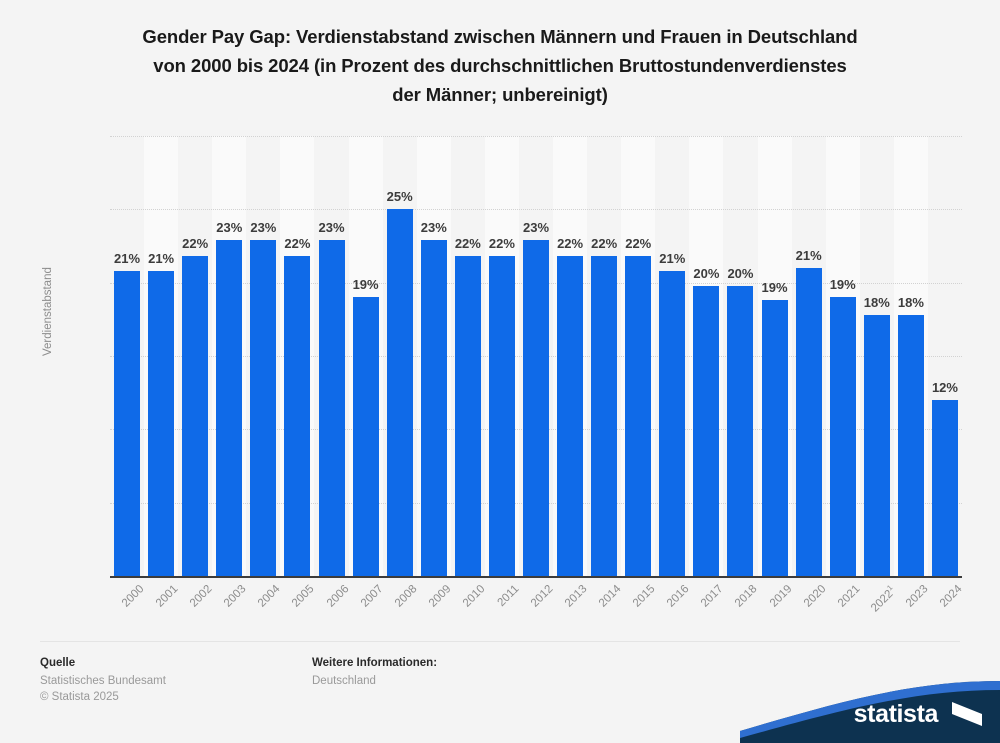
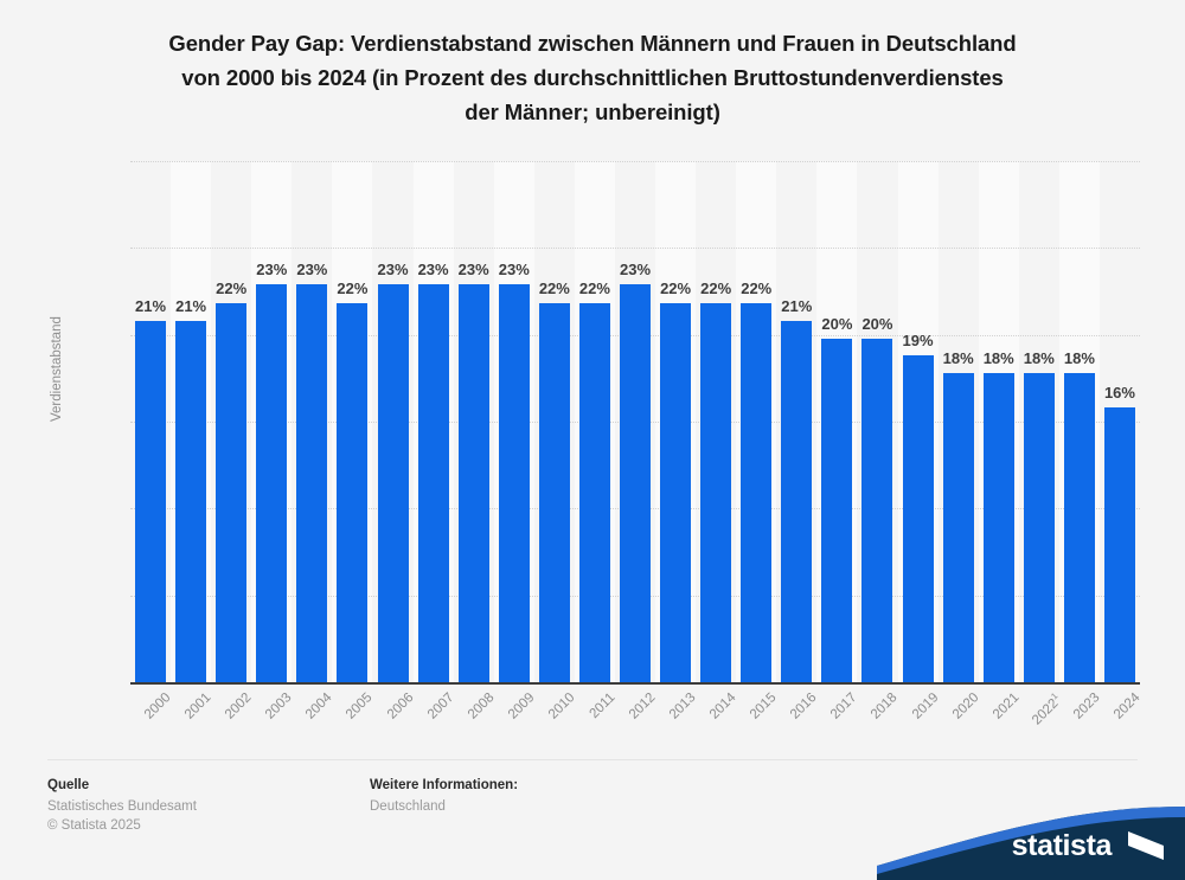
2007: 19% -> 23%
2008: 25% -> 23%
2020: 21% -> 18%
2021: 19% -> 18%
2024: 12% -> 16%
